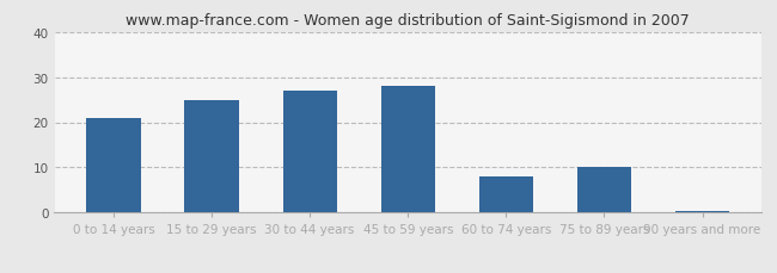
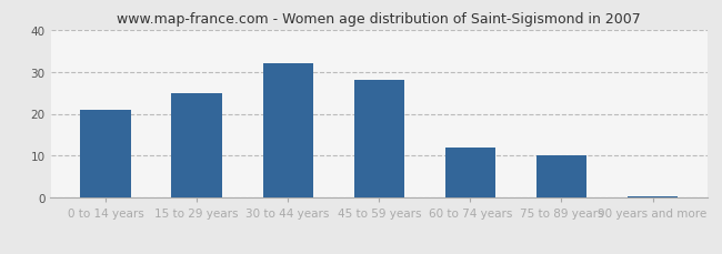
30 to 44 years: 27.0 -> 32.0
60 to 74 years: 8.0 -> 12.0
